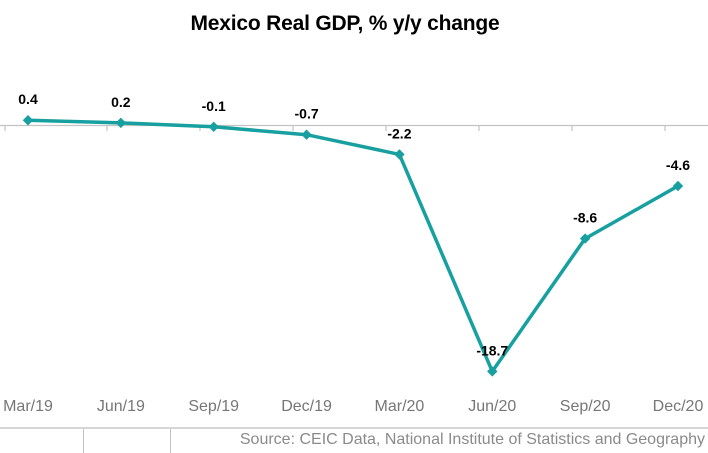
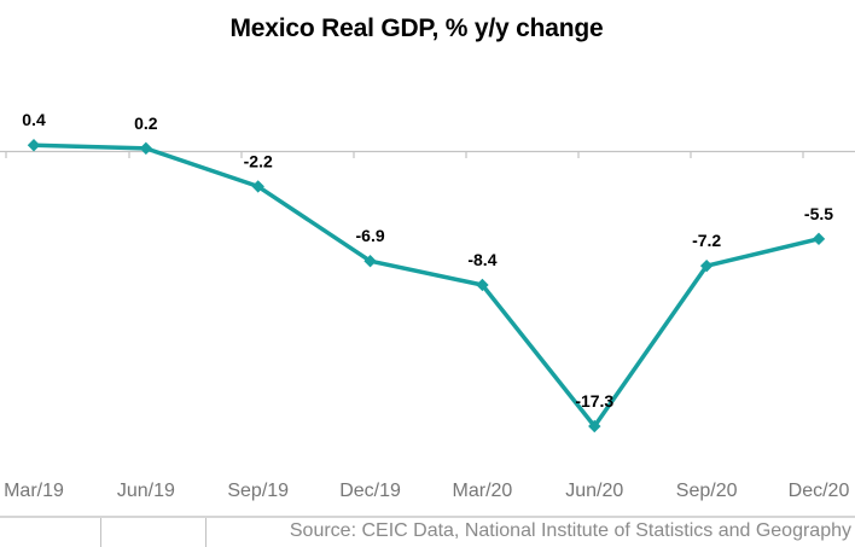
Sep/19: -0.1 -> -2.2
Dec/19: -0.7 -> -6.9
Mar/20: -2.2 -> -8.4
Jun/20: -18.7 -> -17.3
Sep/20: -8.6 -> -7.2
Dec/20: -4.6 -> -5.5
